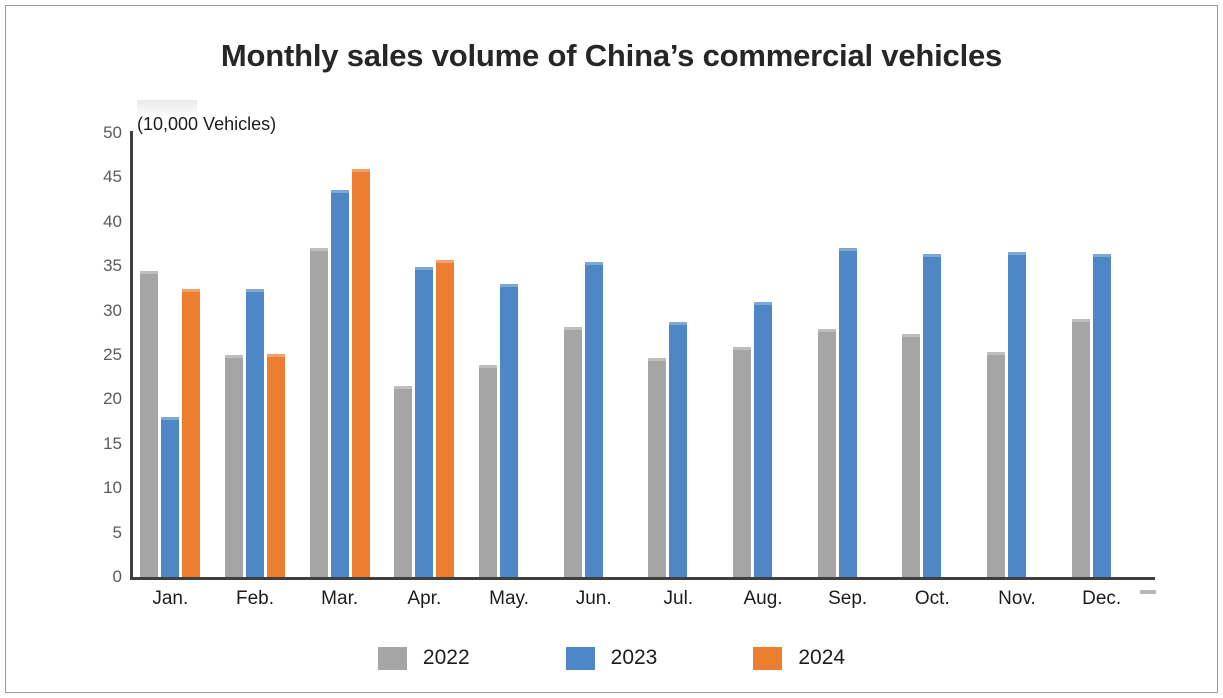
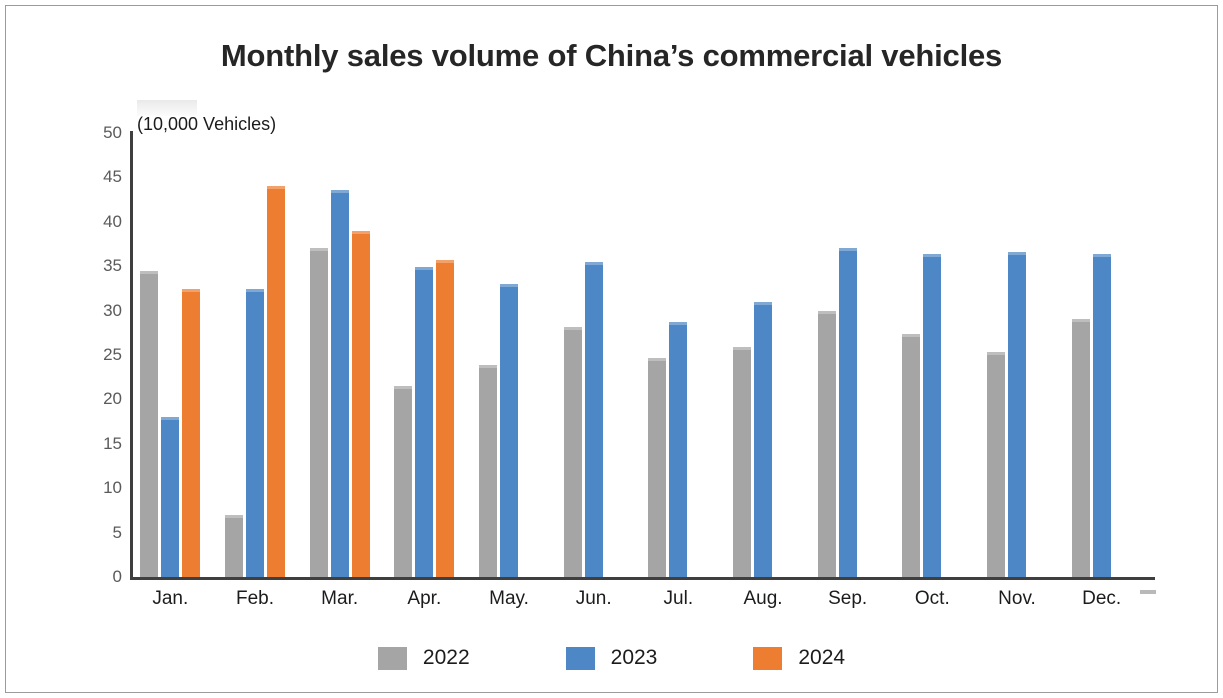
2022/Feb.: 25 -> 7
2024/Feb.: 25 -> 44
2024/Mar.: 46 -> 39
2022/Sep.: 28 -> 30
